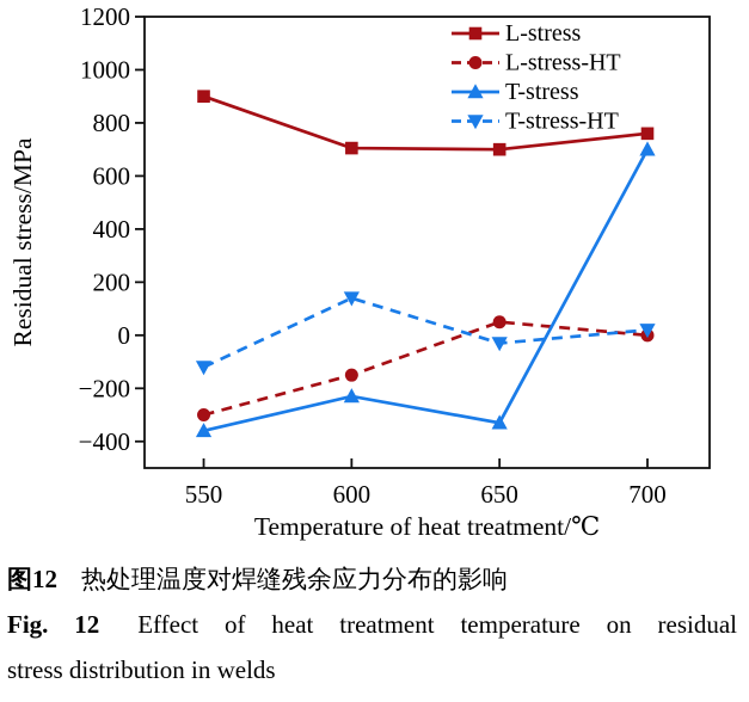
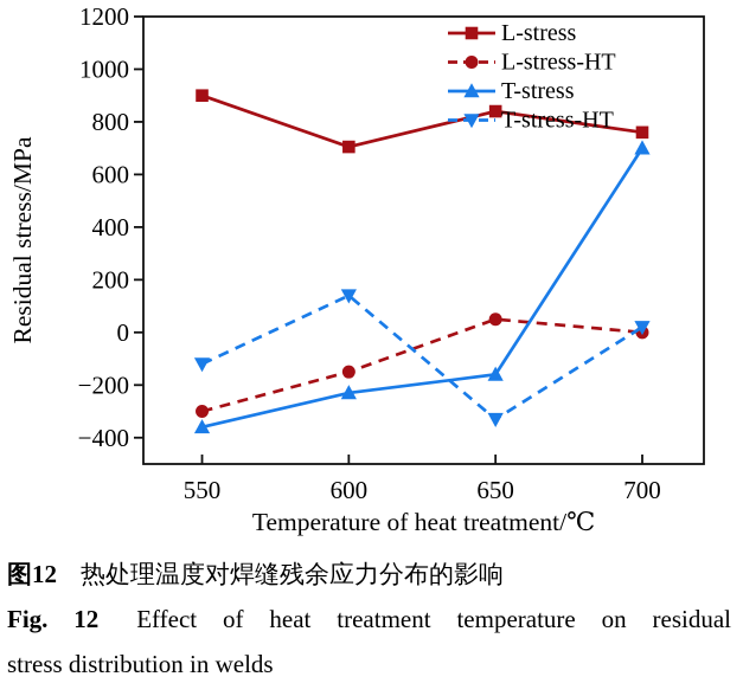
L-stress/650: 700 -> 840
T-stress/650: -330 -> -160
T-stress-HT/650: -30 -> -330
